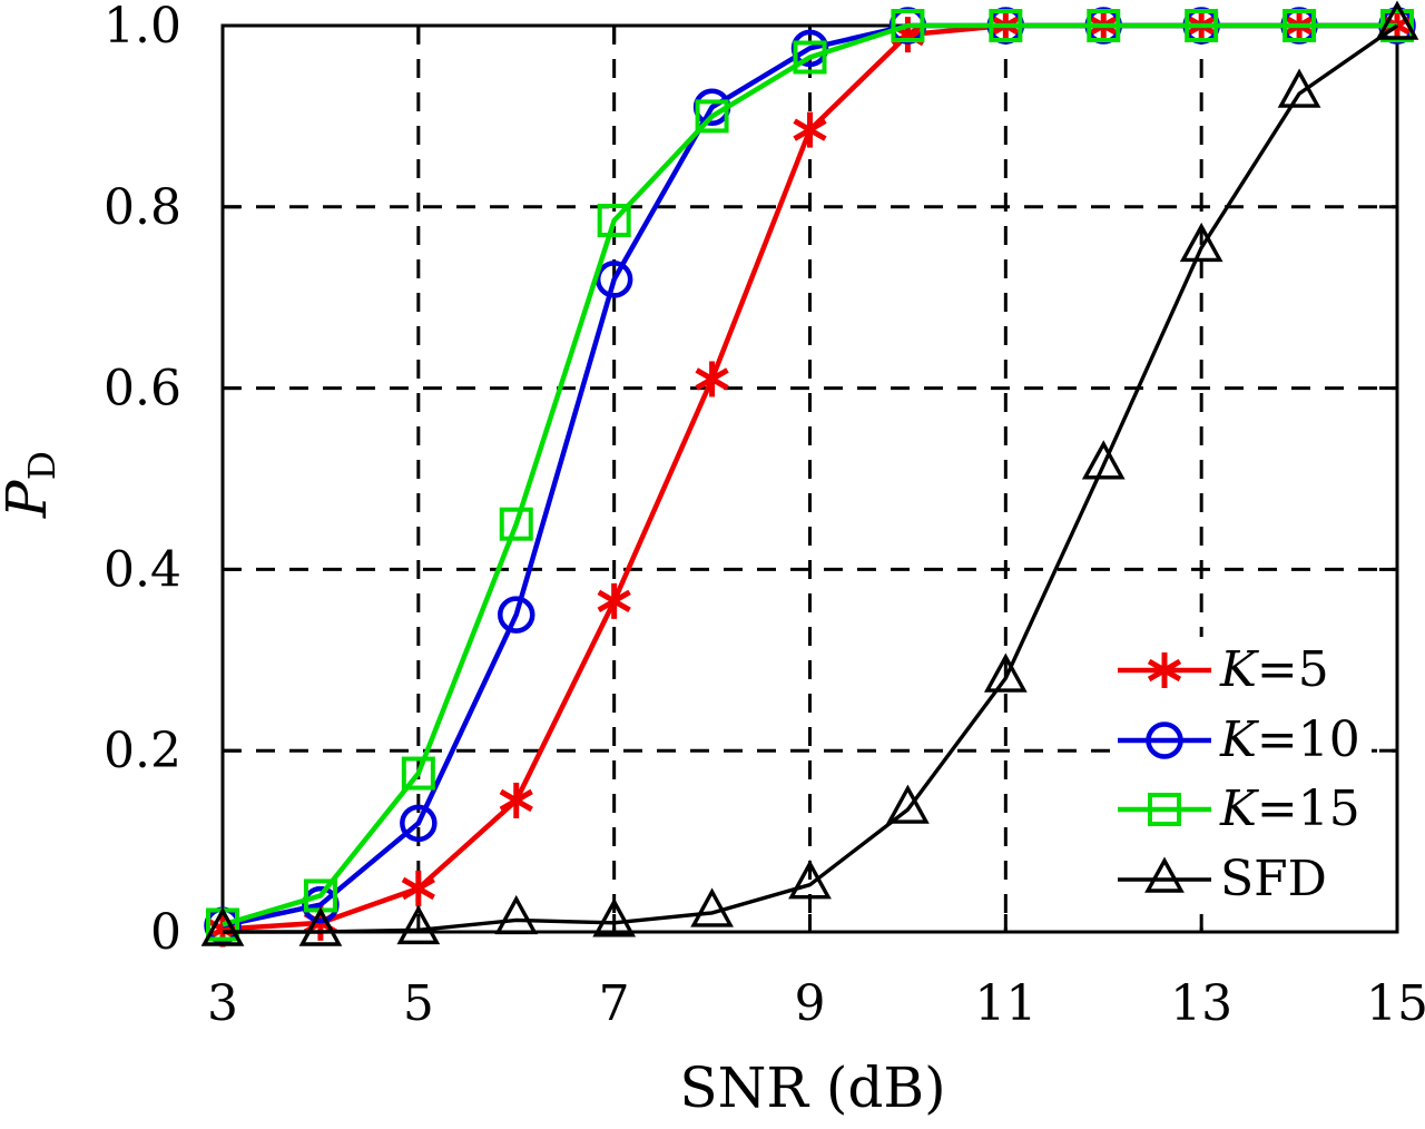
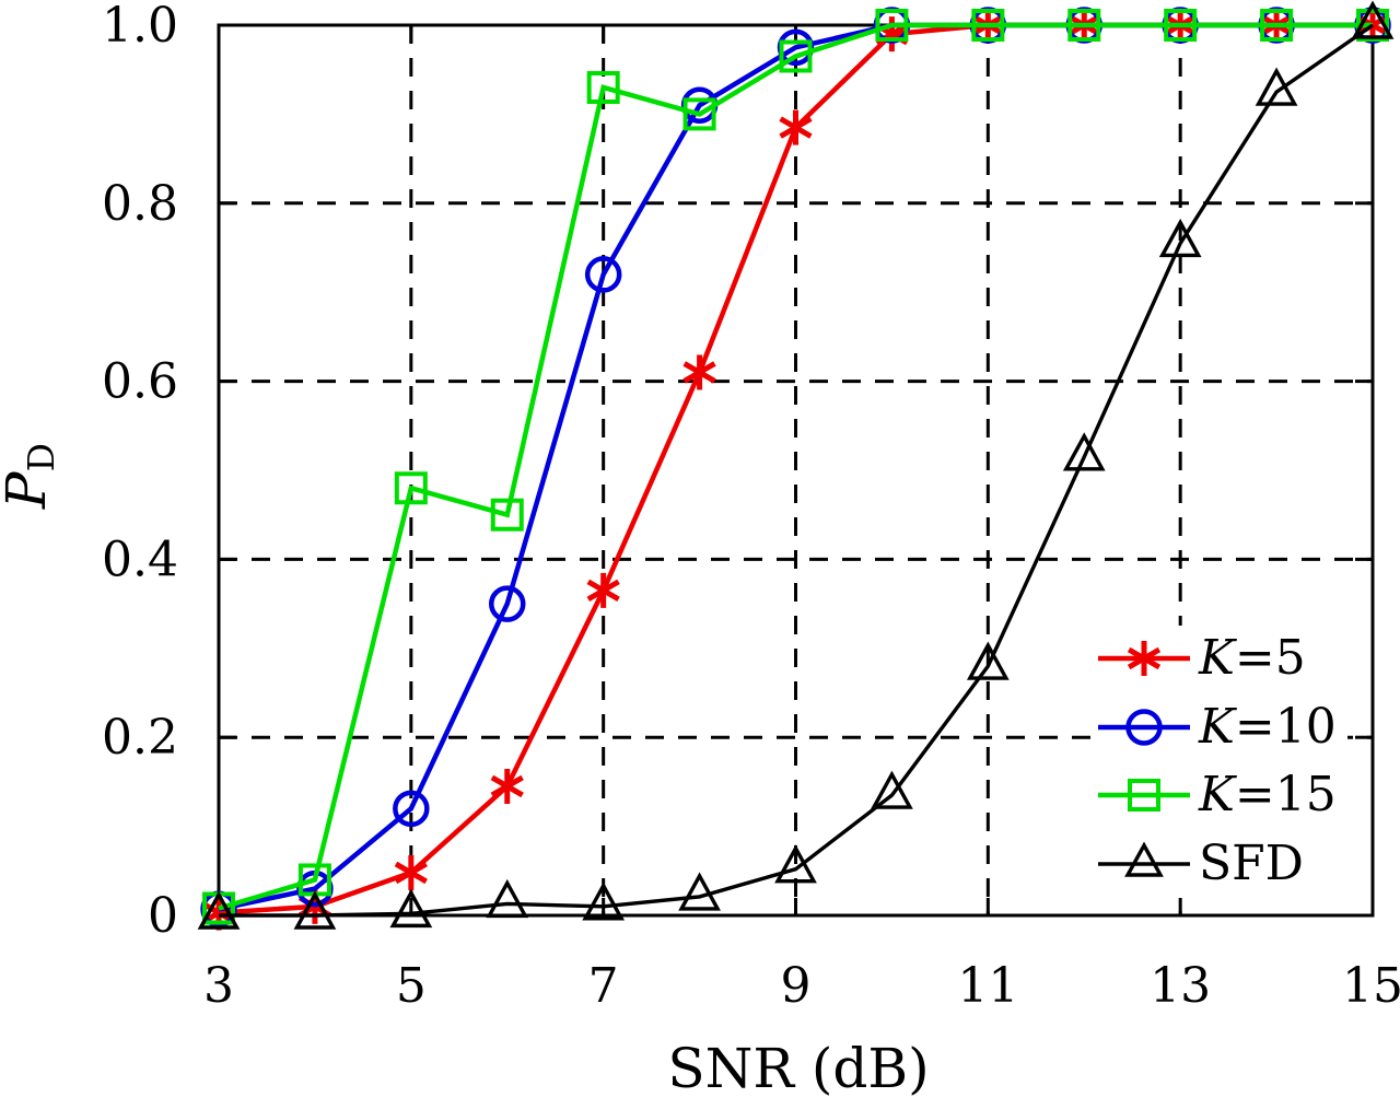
K=15/5: 0.17 -> 0.48
K=15/7: 0.79 -> 0.93
